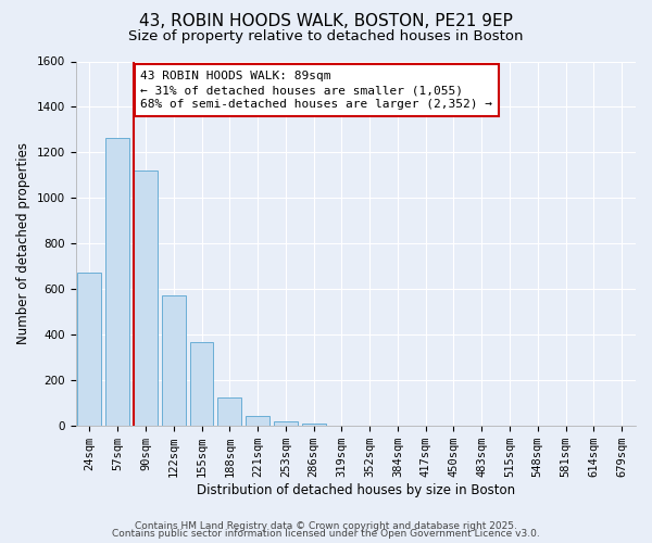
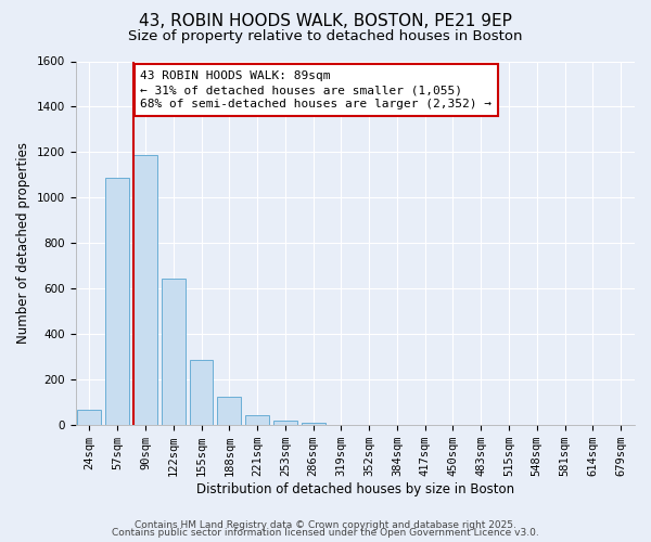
24sqm: 670 -> 65
57sqm: 1265 -> 1085
90sqm: 1120 -> 1185
122sqm: 570 -> 645
155sqm: 365 -> 285
